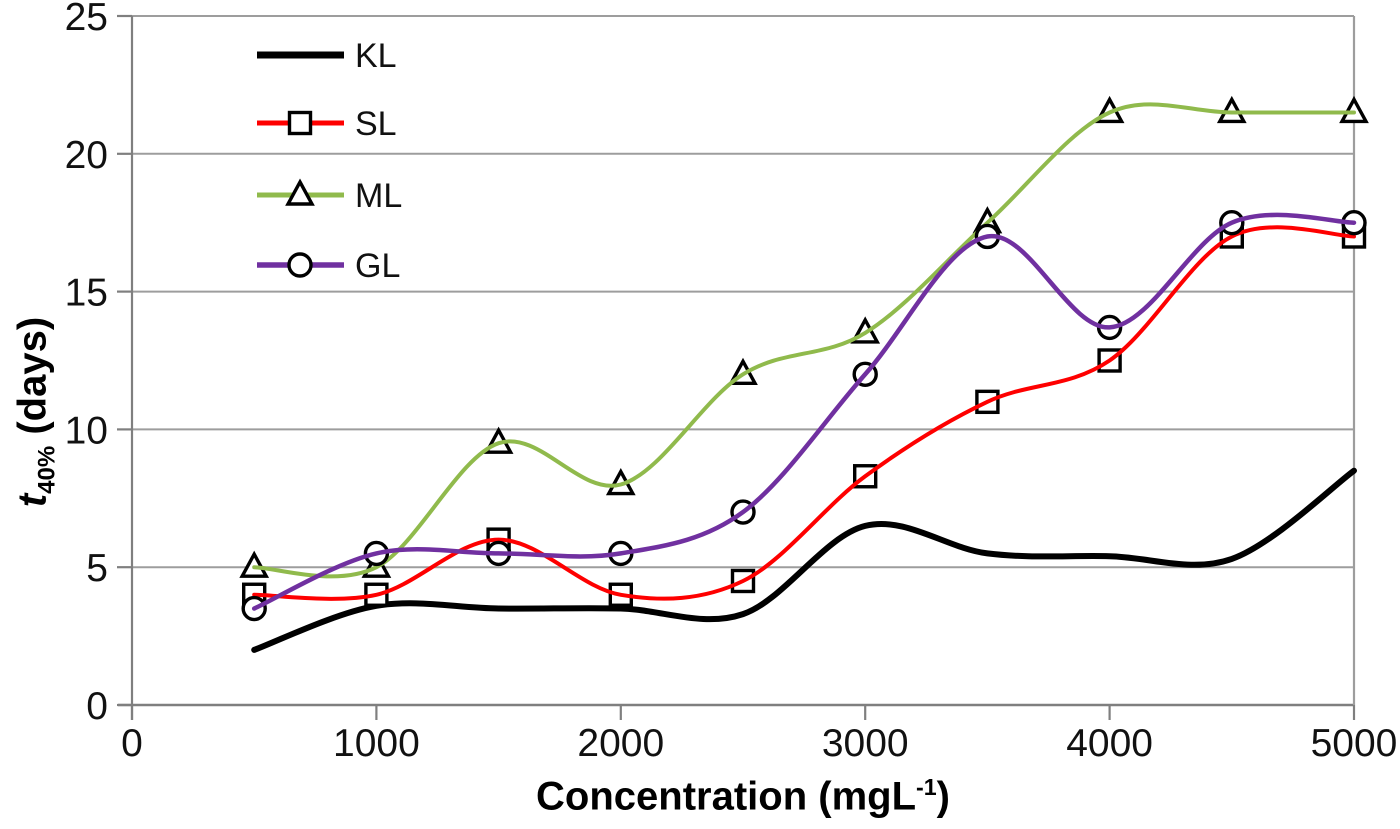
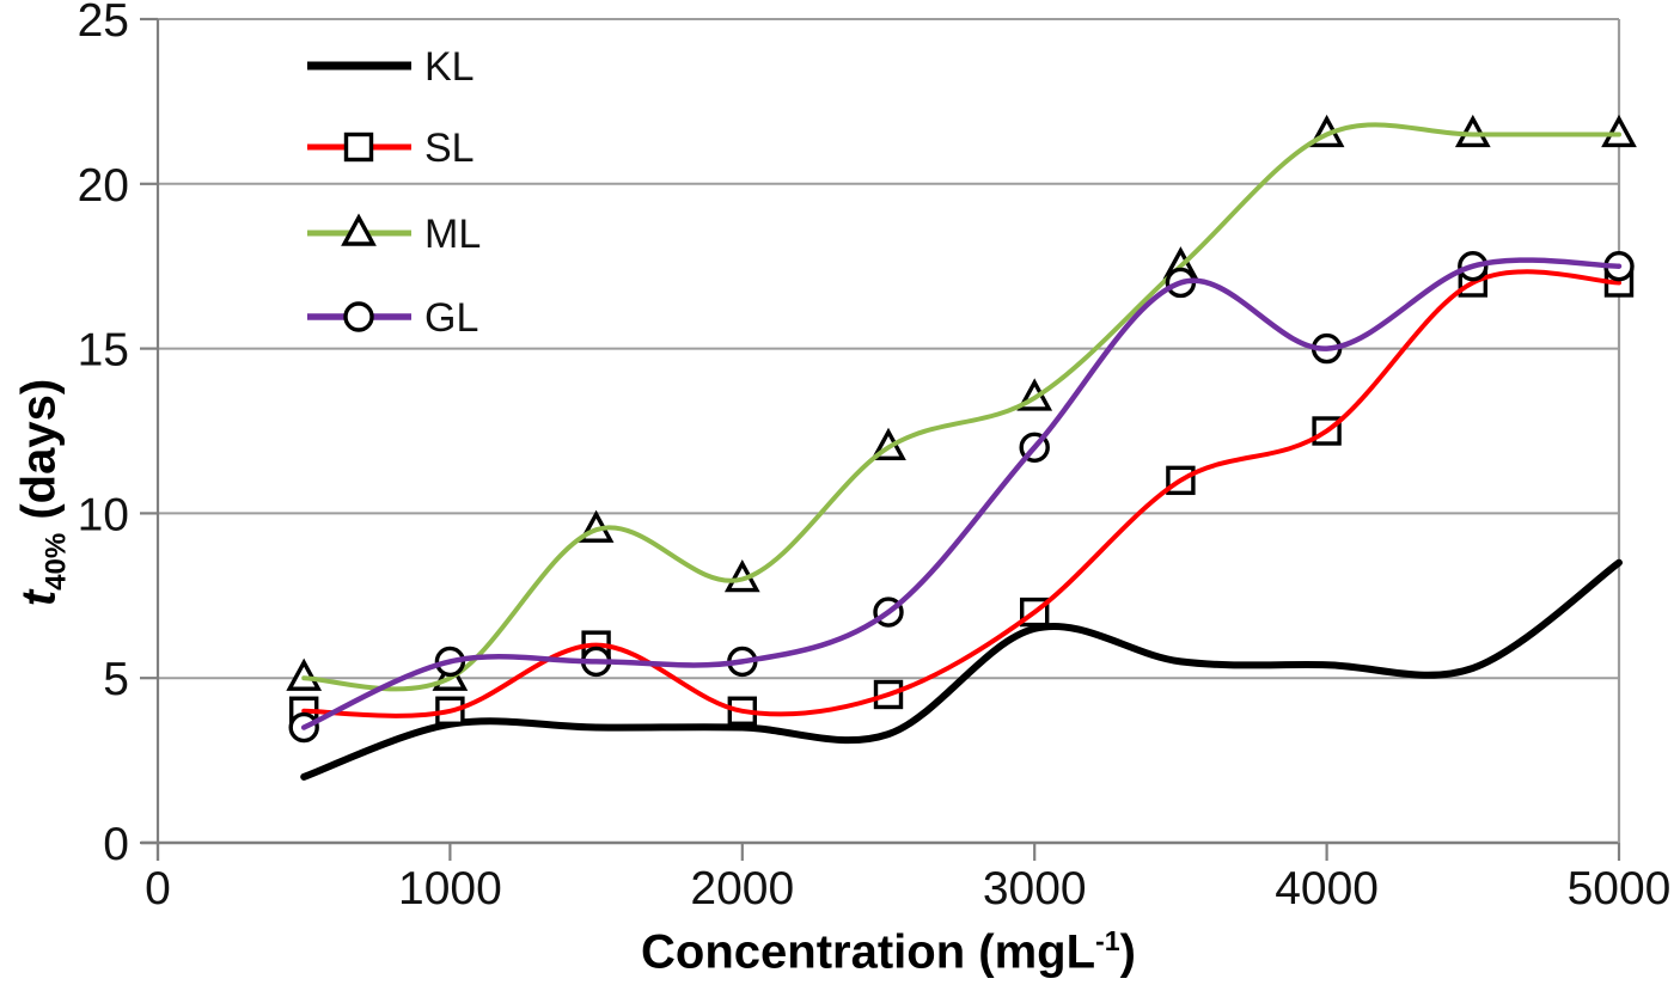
SL/3000: 8.3 -> 7.0
GL/4000: 13.7 -> 15.0
